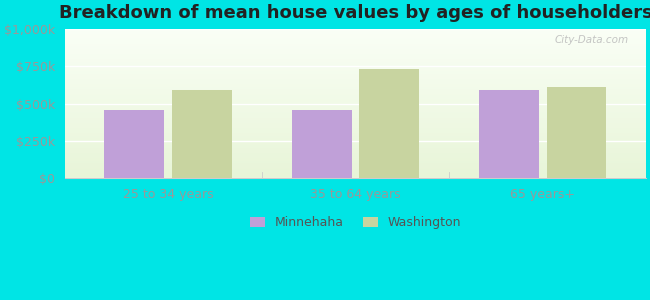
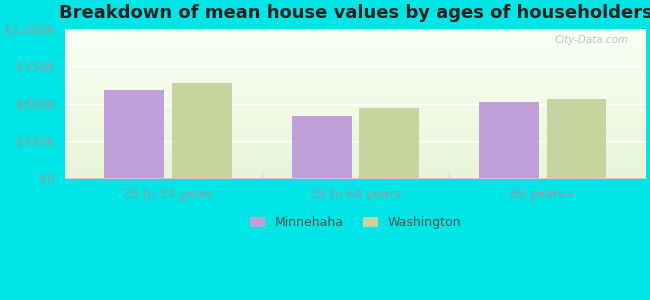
Minnehaha/25 to 34 years: $460k -> $590k
Washington/25 to 34 years: $590k -> $640k
Minnehaha/35 to 64 years: $460k -> $420k
Washington/35 to 64 years: $730k -> $470k
Minnehaha/65 years+: $590k -> $510k
Washington/65 years+: $610k -> $530k
